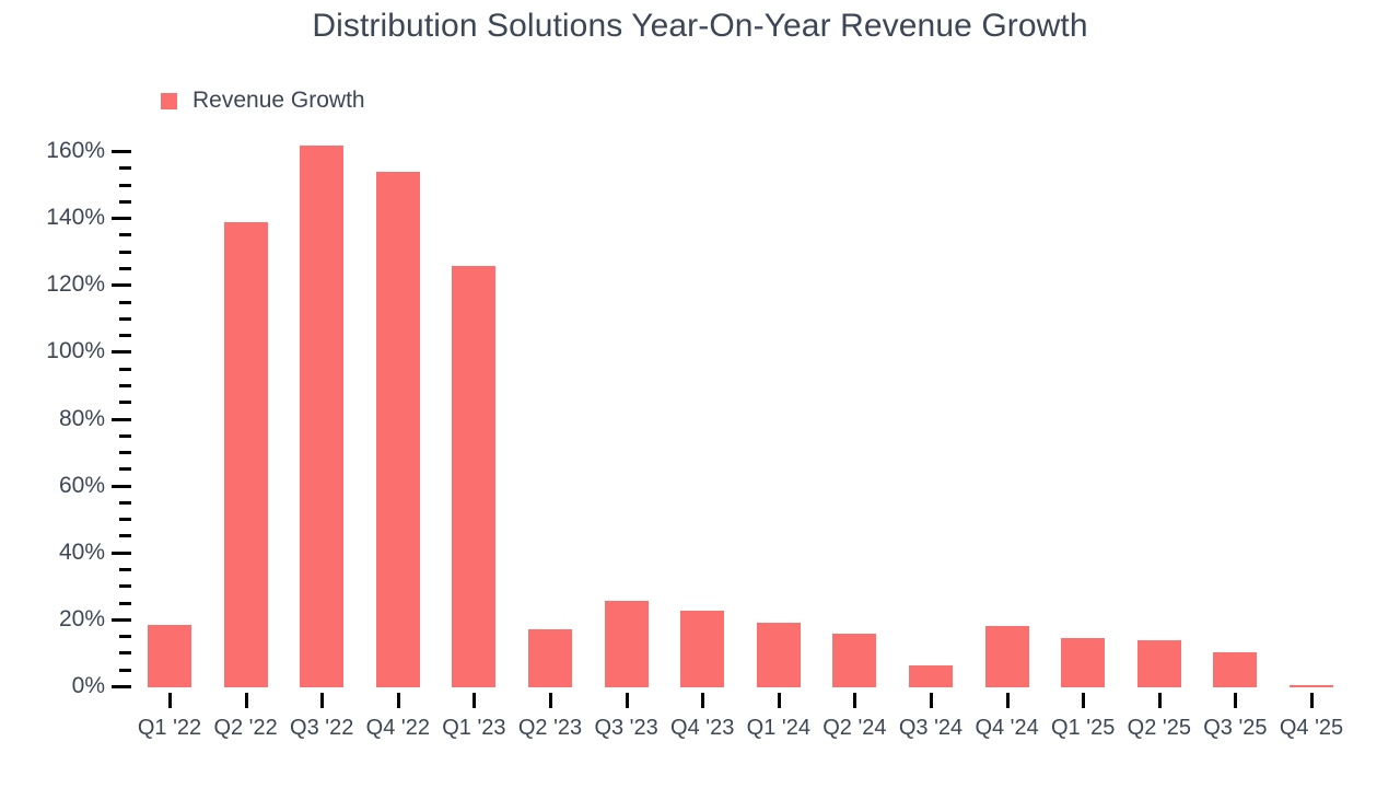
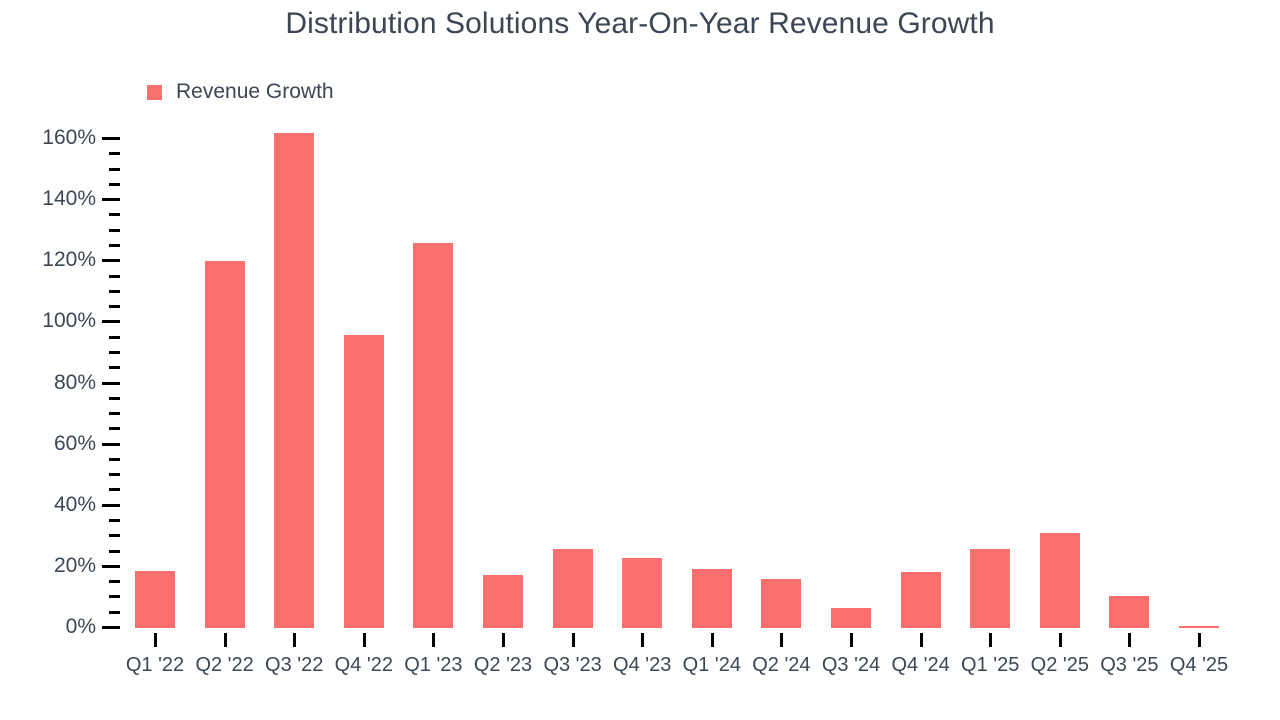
Q2 '22: 139% -> 120%
Q4 '22: 154% -> 96%
Q1 '25: 15% -> 26%
Q2 '25: 14% -> 31%
